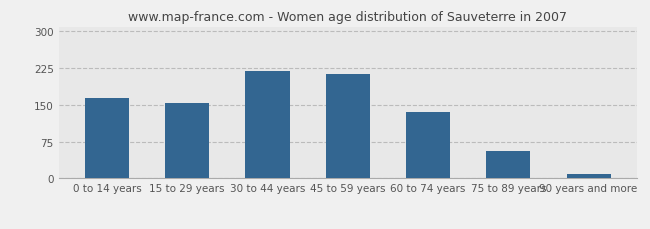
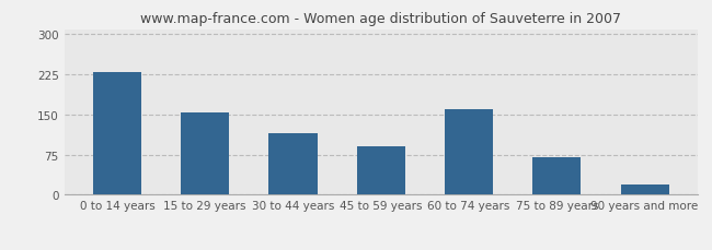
0 to 14 years: 165 -> 230
30 to 44 years: 220 -> 115
45 to 59 years: 213 -> 90
60 to 74 years: 135 -> 160
75 to 89 years: 55 -> 70
90 years and more: 8 -> 20
